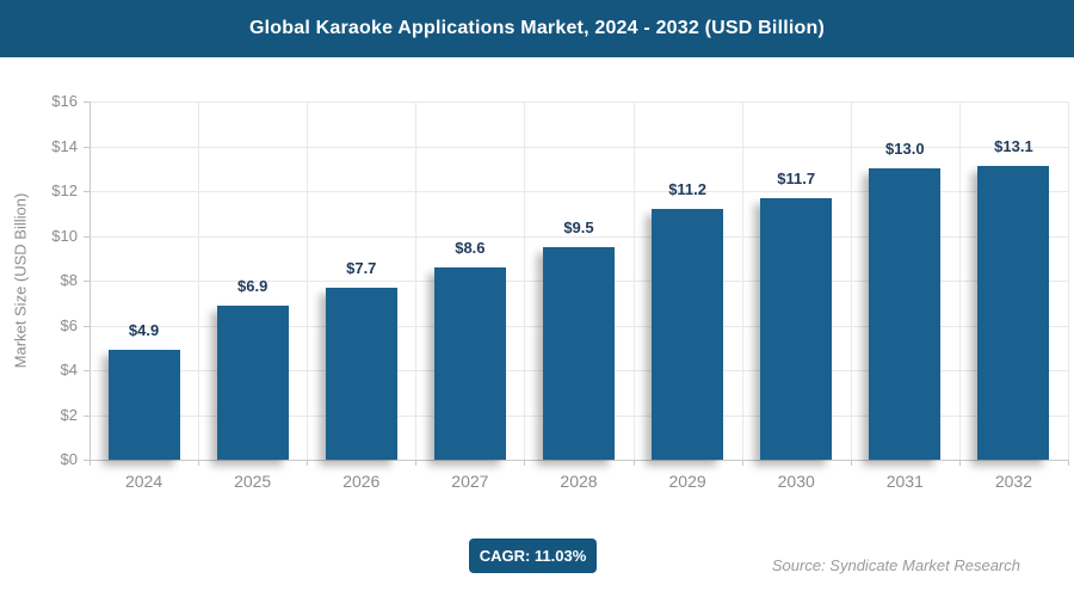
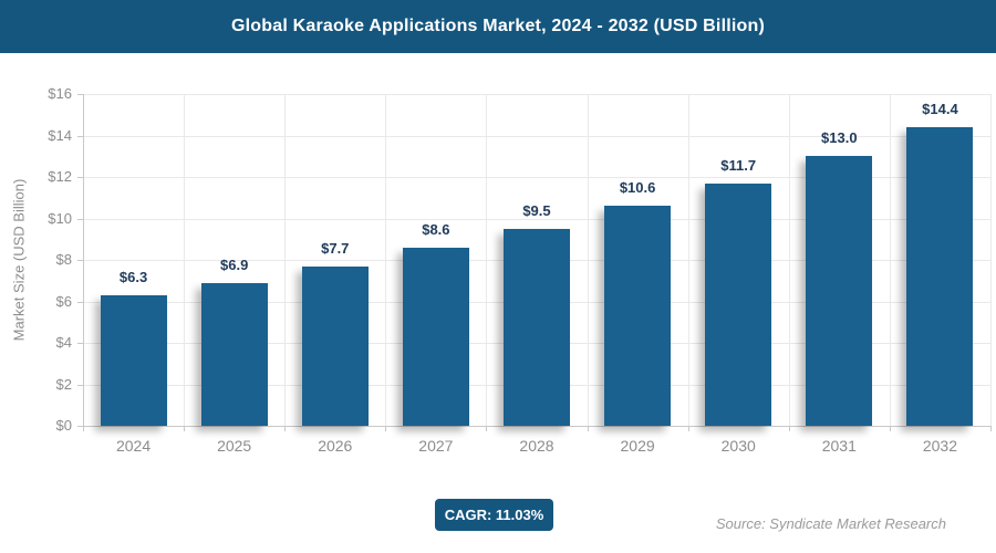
2024: $4.9 -> $6.3
2029: $11.2 -> $10.6
2032: $13.1 -> $14.4
